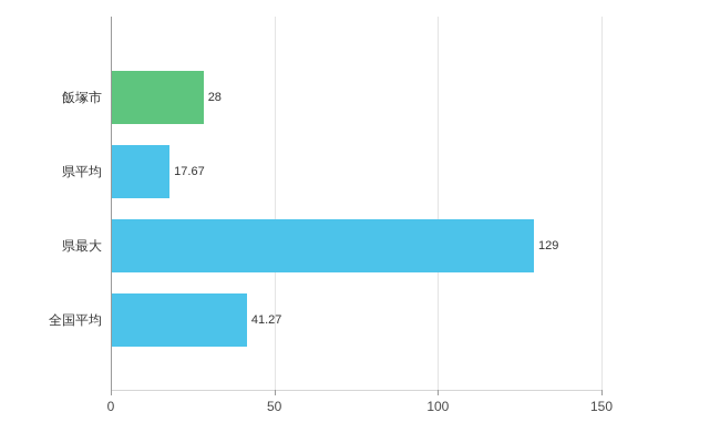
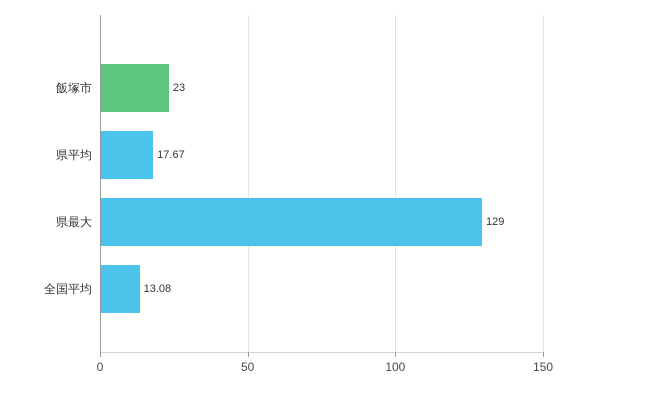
飯塚市: 28 -> 23
全国平均: 41.27 -> 13.08
